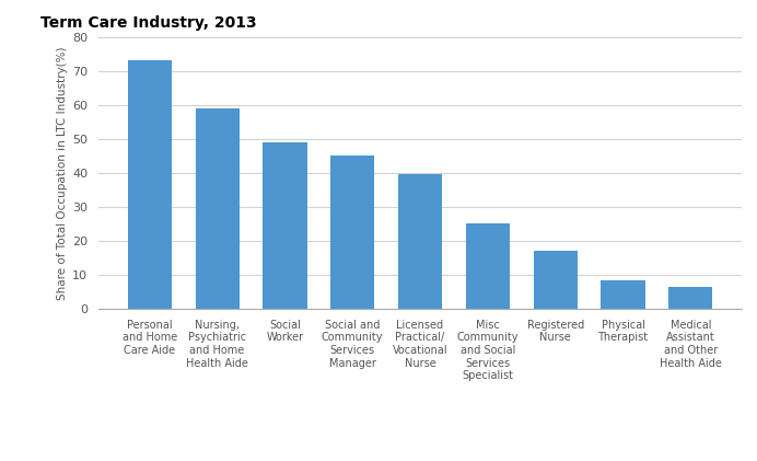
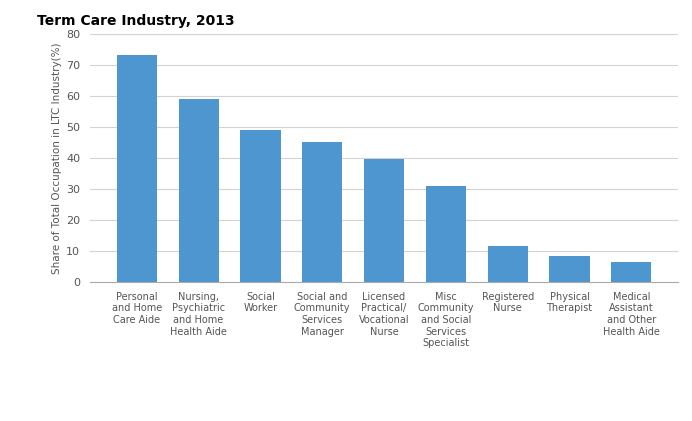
Misc Community and Social Services Specialist: 25.0 -> 31.0
Registered Nurse: 17.0 -> 11.5
